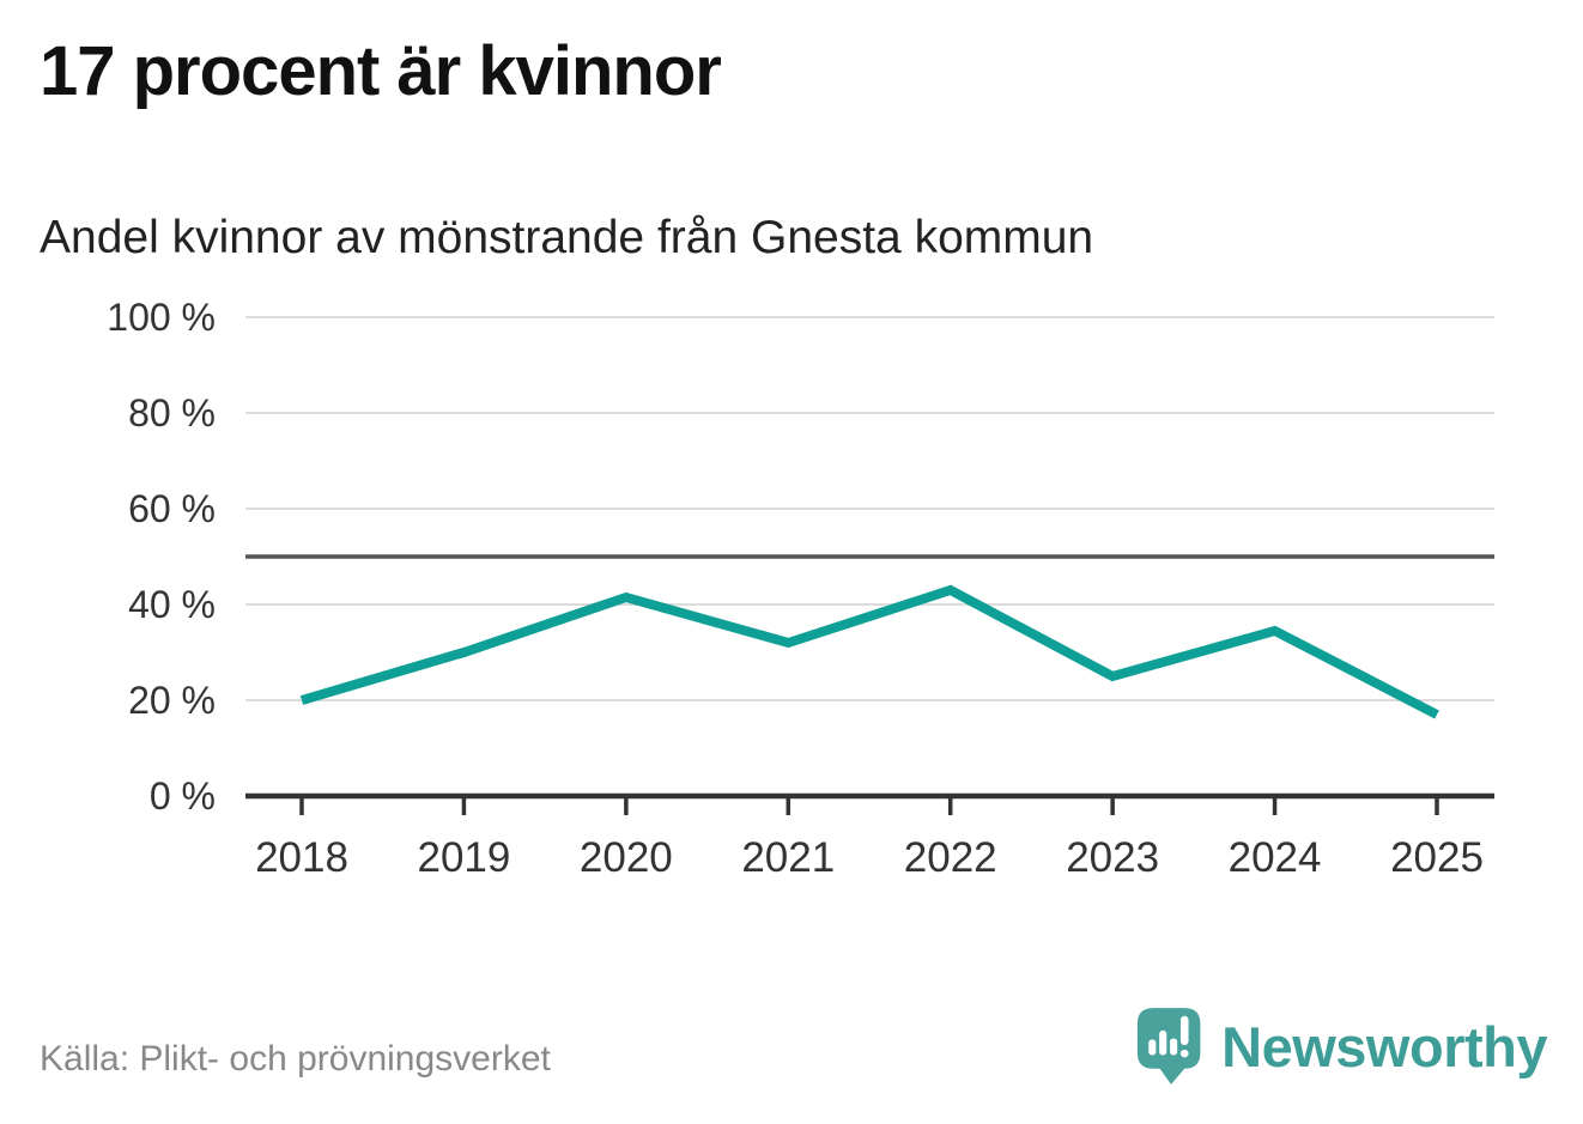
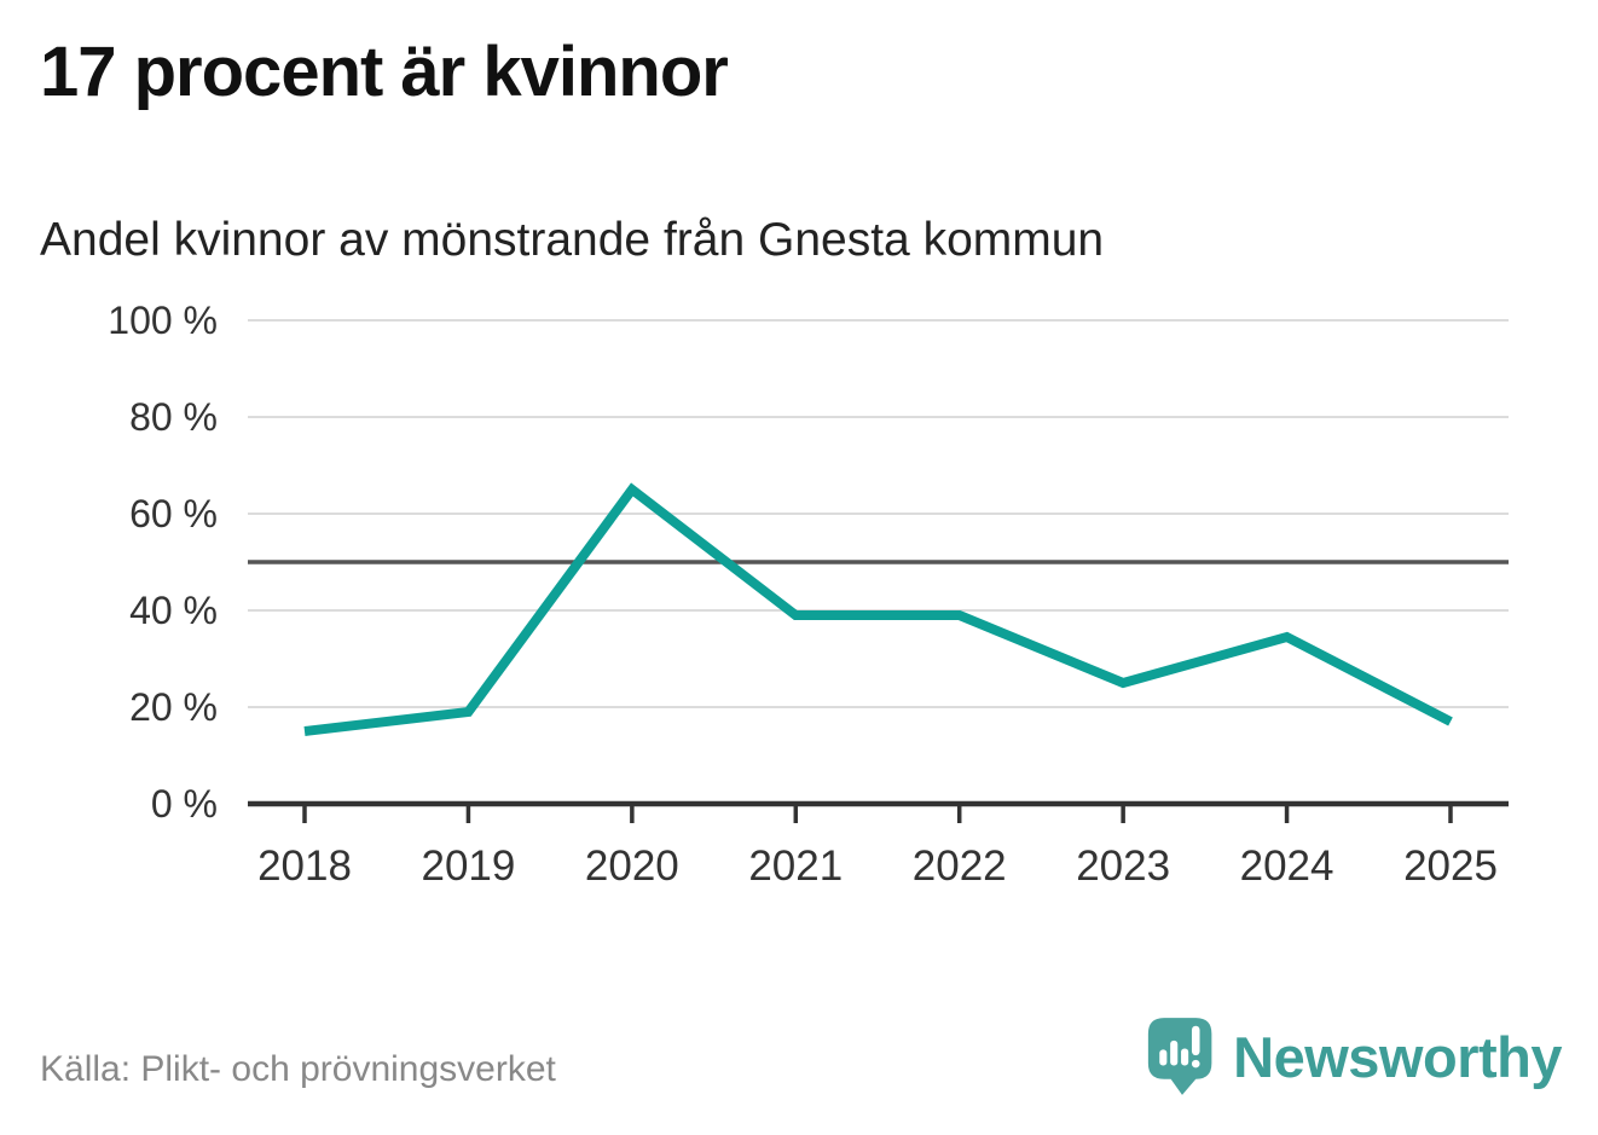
2018: 20% -> 15%
2019: 30% -> 19%
2020: 42% -> 65%
2021: 32% -> 39%
2022: 43% -> 39%
